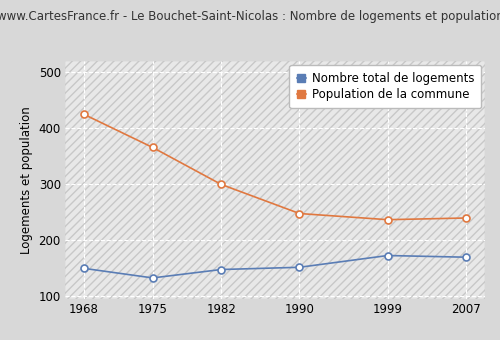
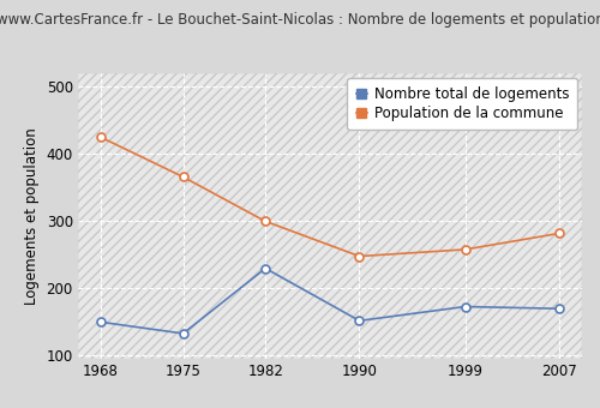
Nombre total de logements/1982: 148 -> 230
Population de la commune/1999: 237 -> 258
Population de la commune/2007: 240 -> 282
